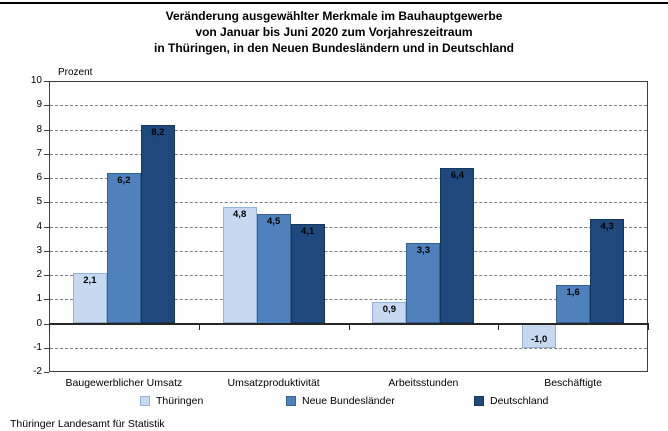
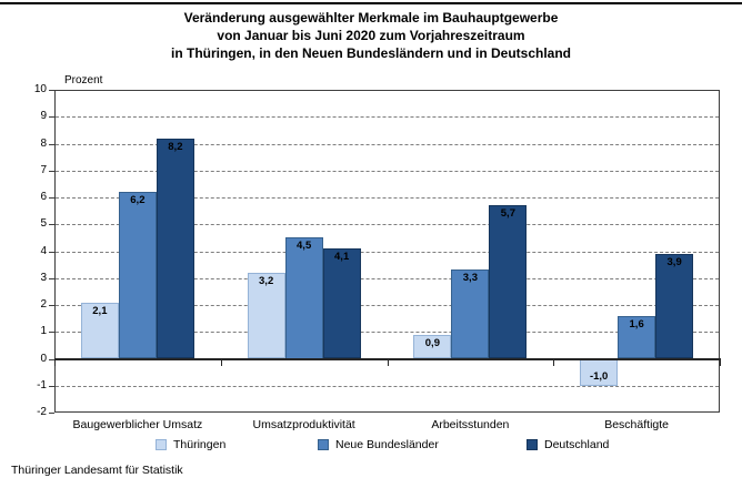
Thüringen/Umsatzproduktivität: 4,8 -> 3,2
Deutschland/Arbeitsstunden: 6,4 -> 5,7
Deutschland/Beschäftigte: 4,3 -> 3,9
